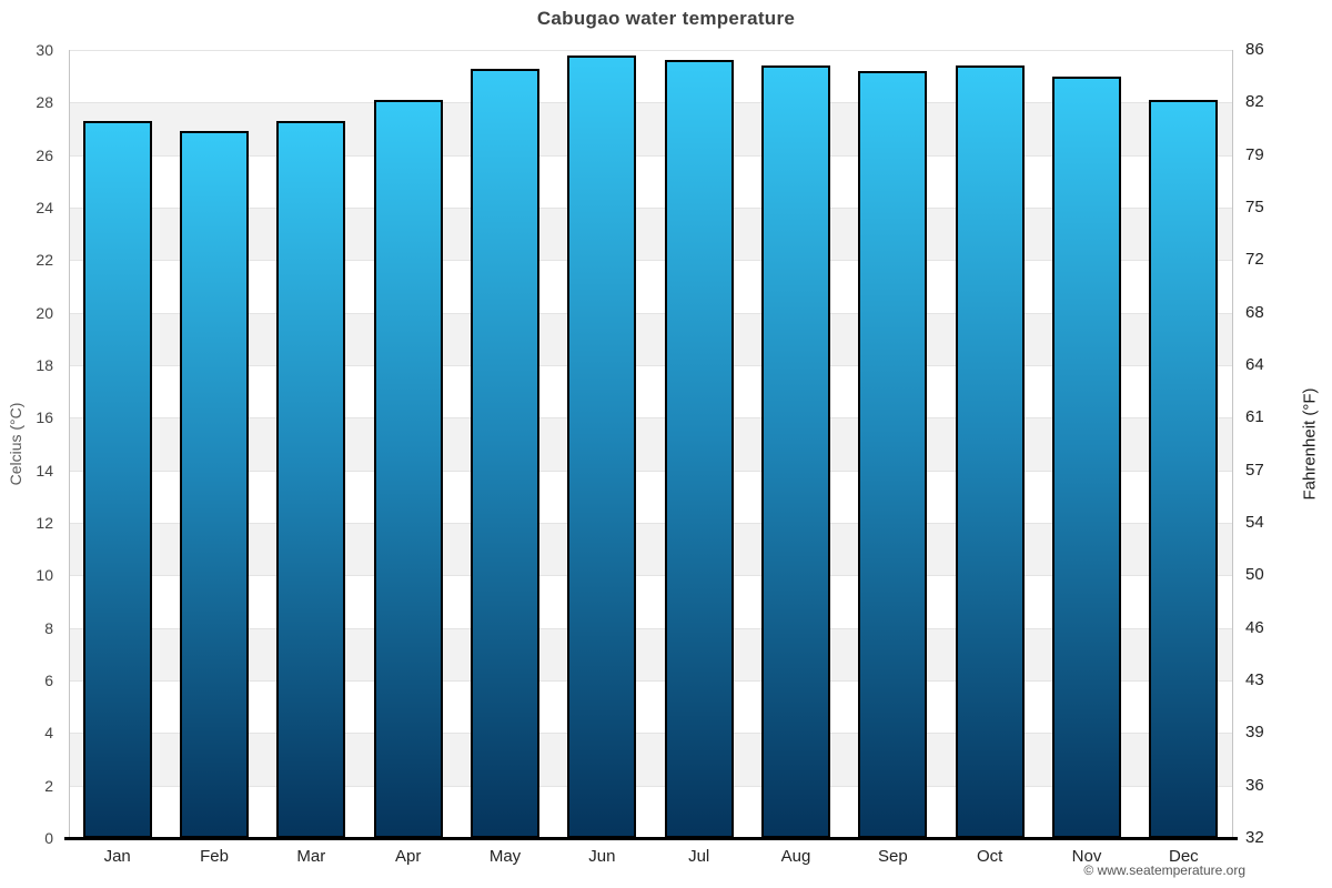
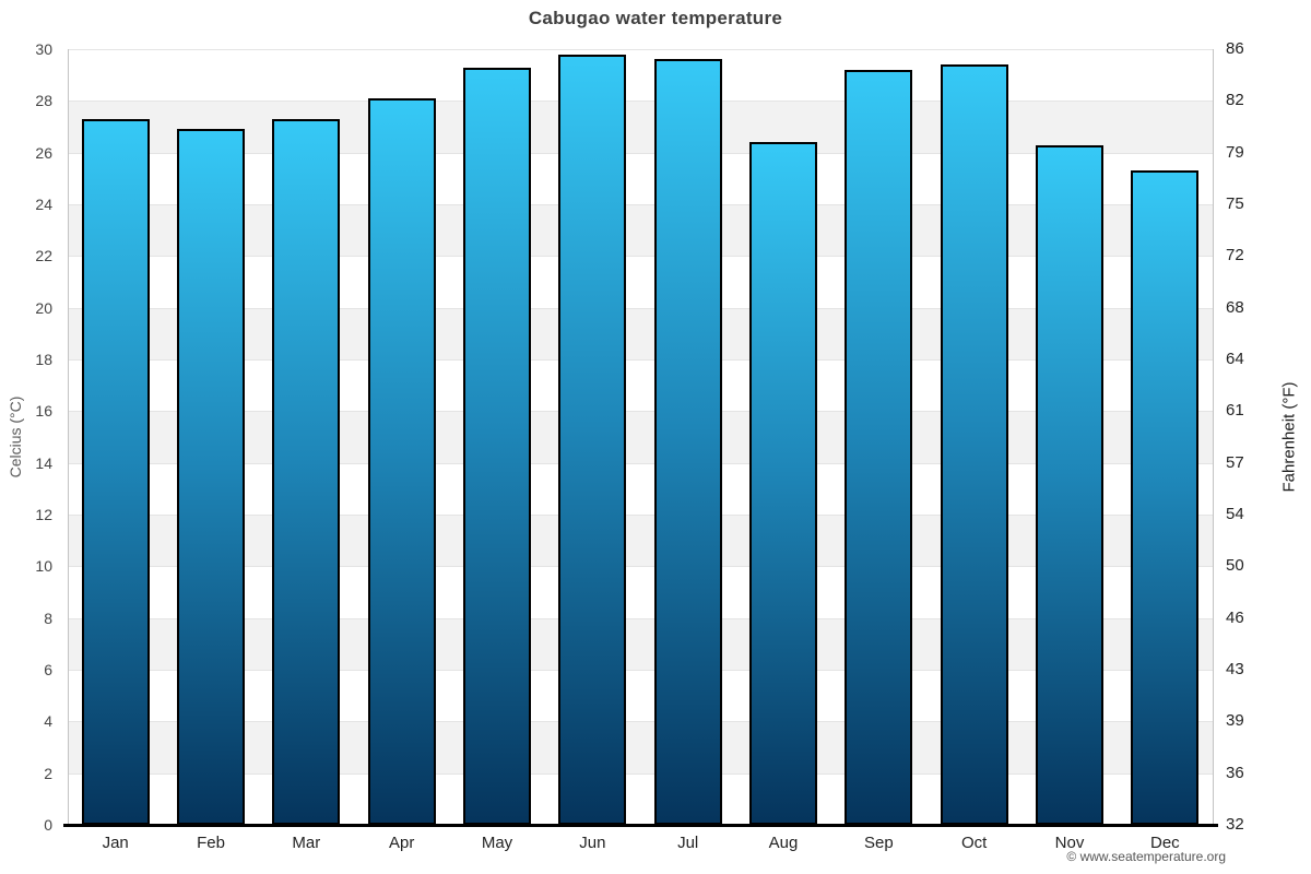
Aug: 29.4 -> 26.4
Nov: 29.0 -> 26.3
Dec: 28.1 -> 25.3
